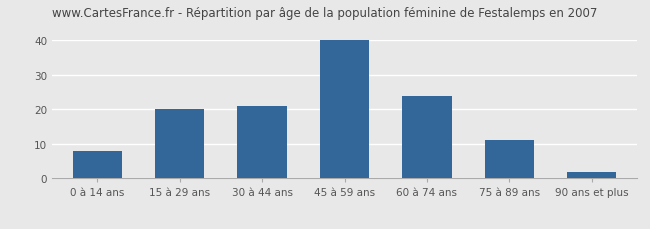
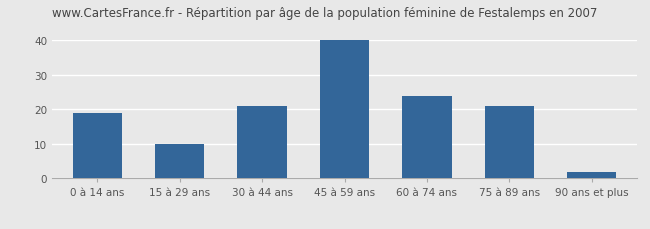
0 à 14 ans: 8 -> 19
15 à 29 ans: 20 -> 10
75 à 89 ans: 11 -> 21
